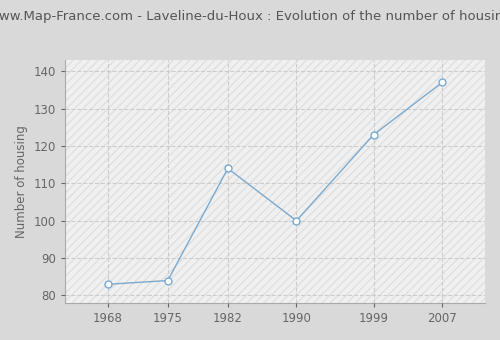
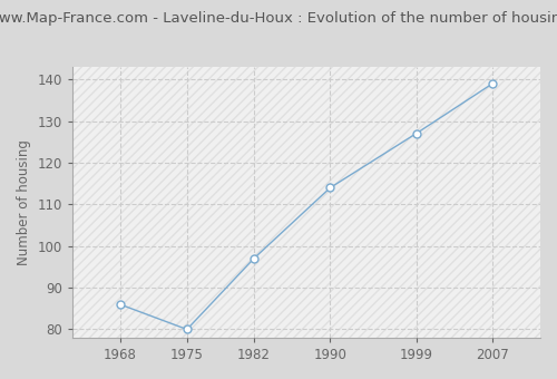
1968: 83 -> 86
1975: 84 -> 80
1982: 114 -> 97
1990: 100 -> 114
1999: 123 -> 127
2007: 137 -> 139
